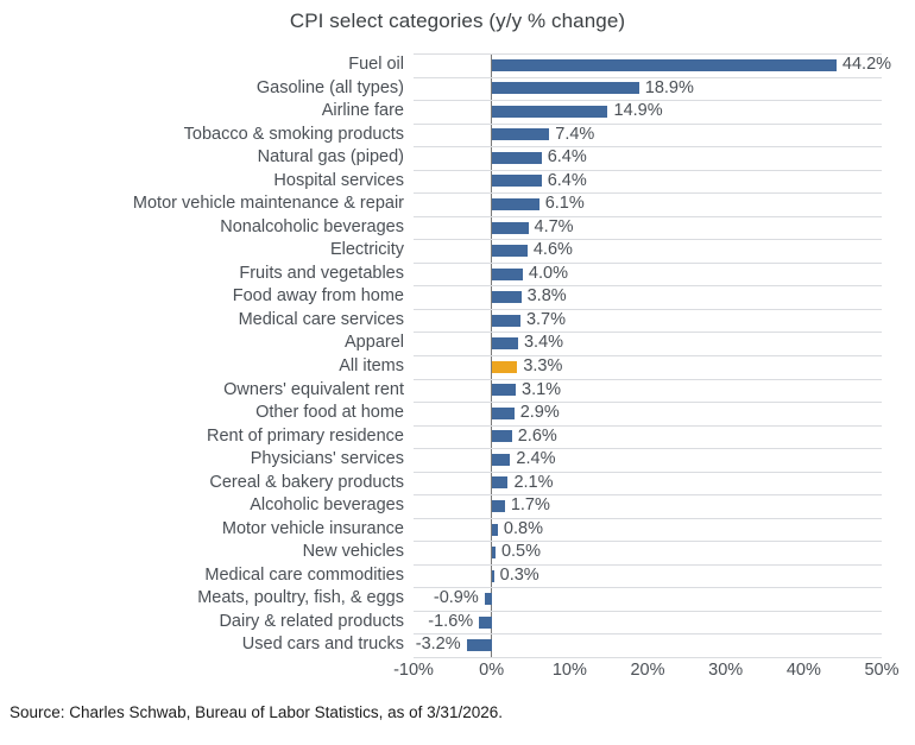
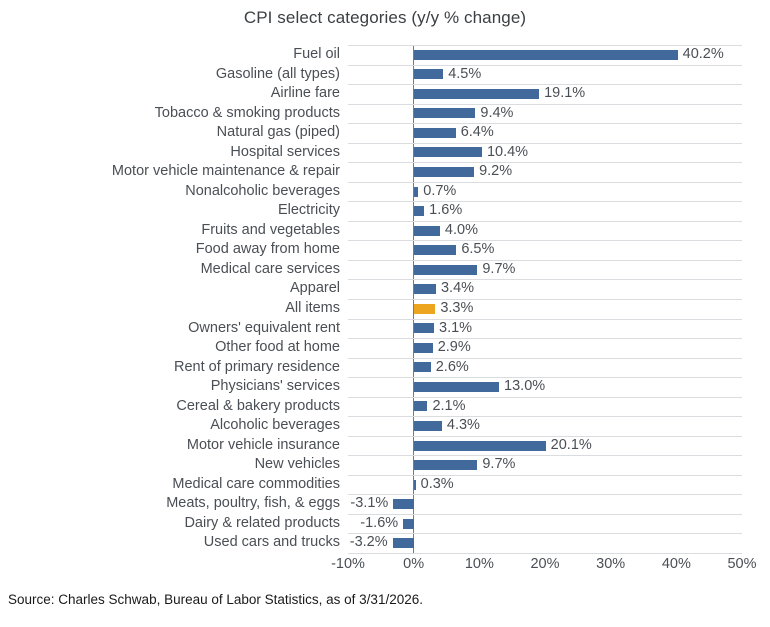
Fuel oil: 44.2% -> 40.2%
Gasoline (all types): 18.9% -> 4.5%
Airline fare: 14.9% -> 19.1%
Tobacco & smoking products: 7.4% -> 9.4%
Hospital services: 6.4% -> 10.4%
Motor vehicle maintenance & repair: 6.1% -> 9.2%
Nonalcoholic beverages: 4.7% -> 0.7%
Electricity: 4.6% -> 1.6%
Food away from home: 3.8% -> 6.5%
Medical care services: 3.7% -> 9.7%
Physicians' services: 2.4% -> 13.0%
Alcoholic beverages: 1.7% -> 4.3%
Motor vehicle insurance: 0.8% -> 20.1%
New vehicles: 0.5% -> 9.7%
Meats, poultry, fish, & eggs: -0.9% -> -3.1%
